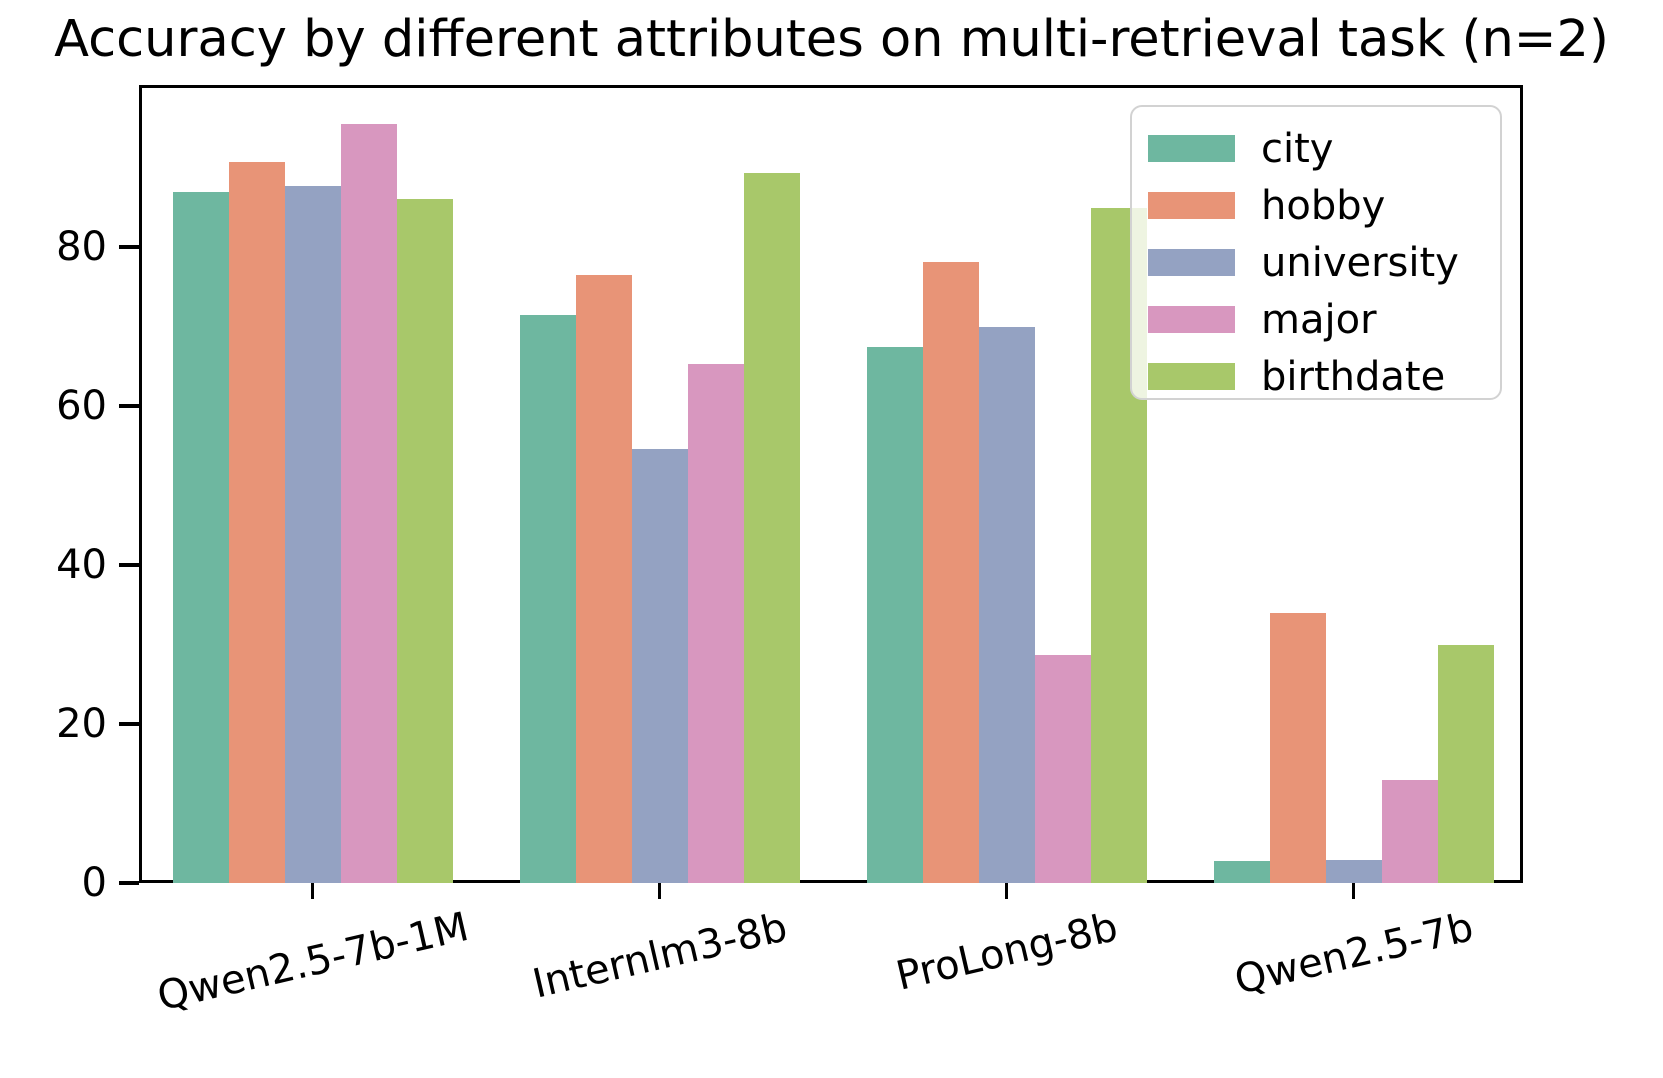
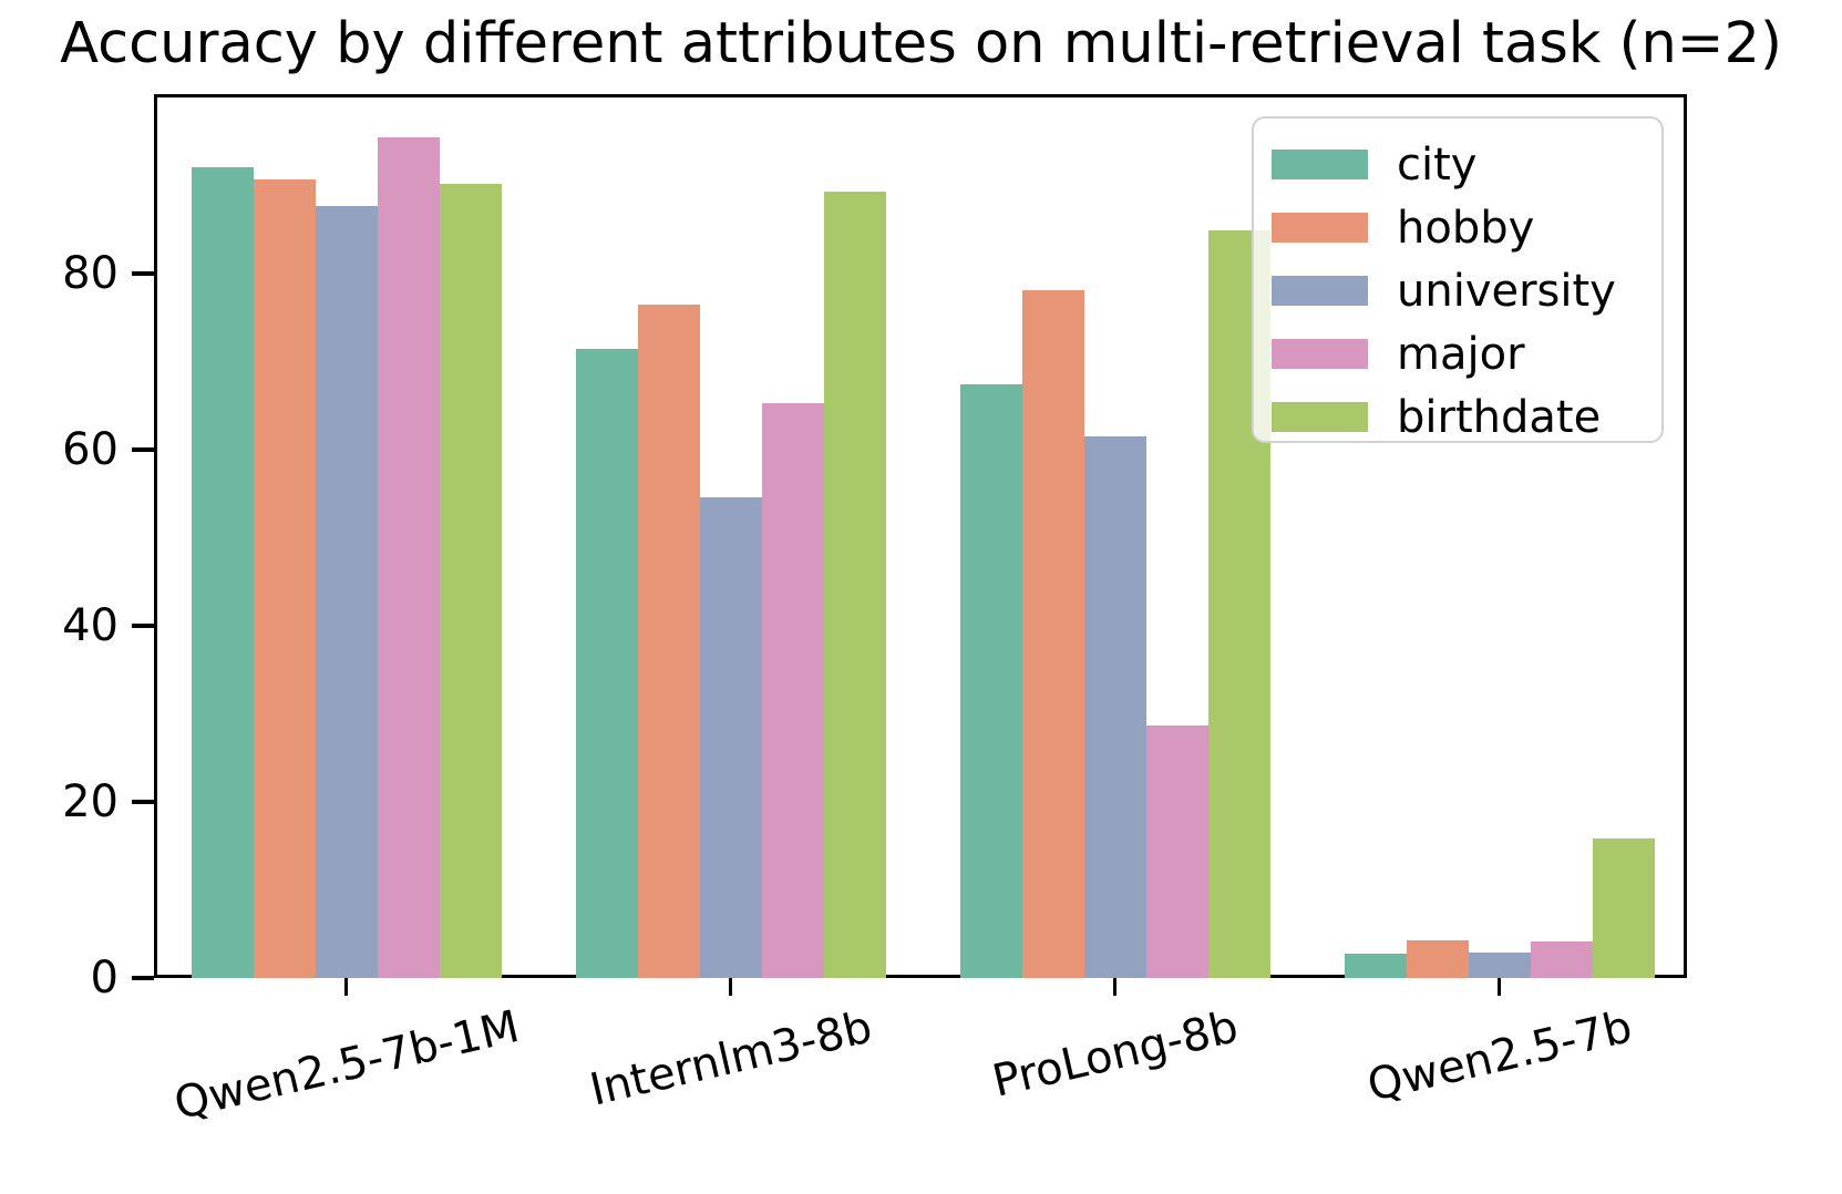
city/Qwen2.5-7b-1M: 87 -> 92
birthdate/Qwen2.5-7b-1M: 86 -> 90
university/ProLong-8b: 70 -> 62
hobby/Qwen2.5-7b: 34 -> 4
major/Qwen2.5-7b: 13 -> 4
birthdate/Qwen2.5-7b: 30 -> 16
